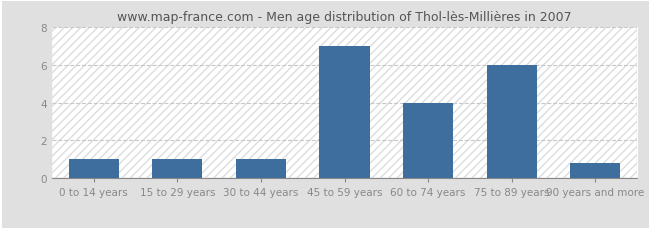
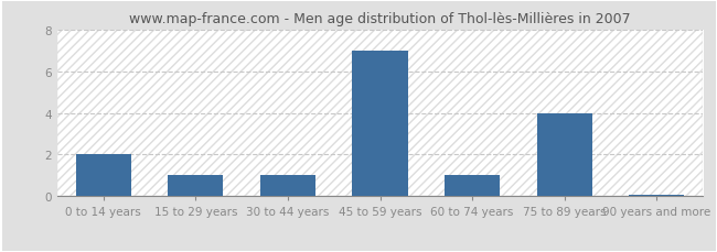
0 to 14 years: 1.0 -> 2.0
60 to 74 years: 4.0 -> 1.0
75 to 89 years: 6.0 -> 4.0
90 years and more: 0.8 -> 0.1
